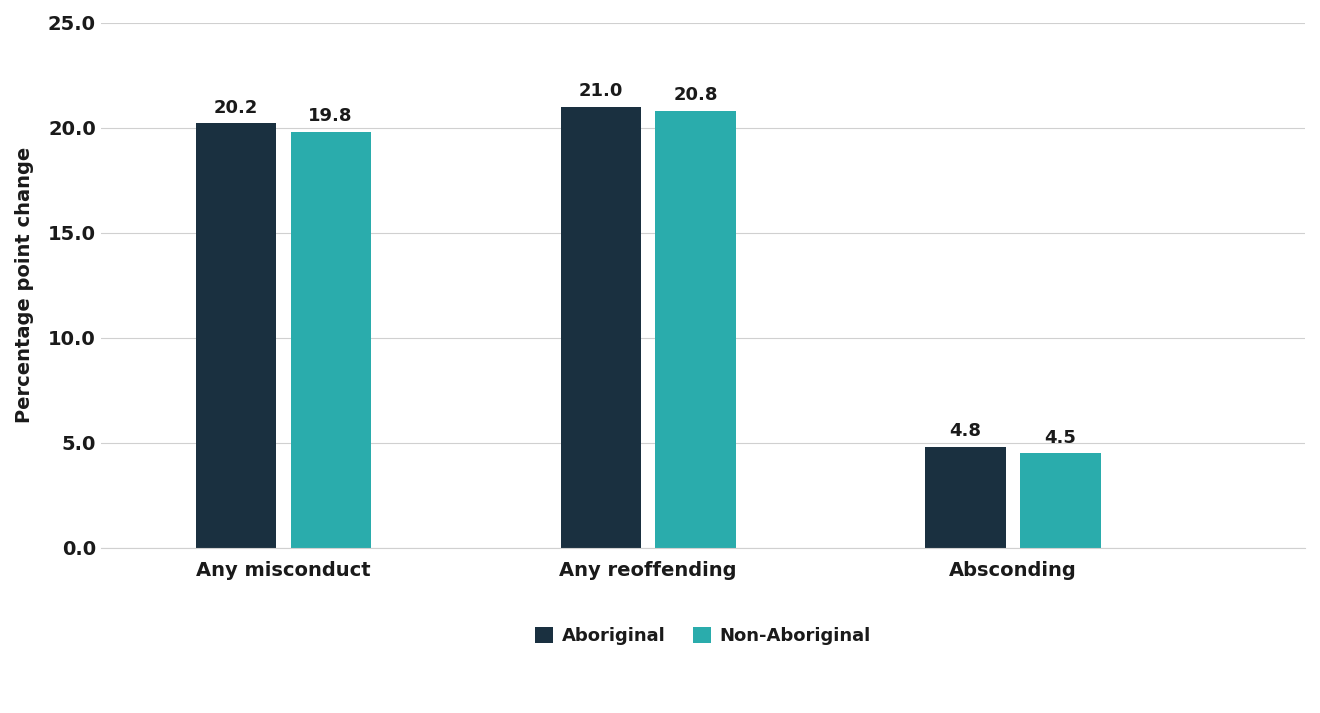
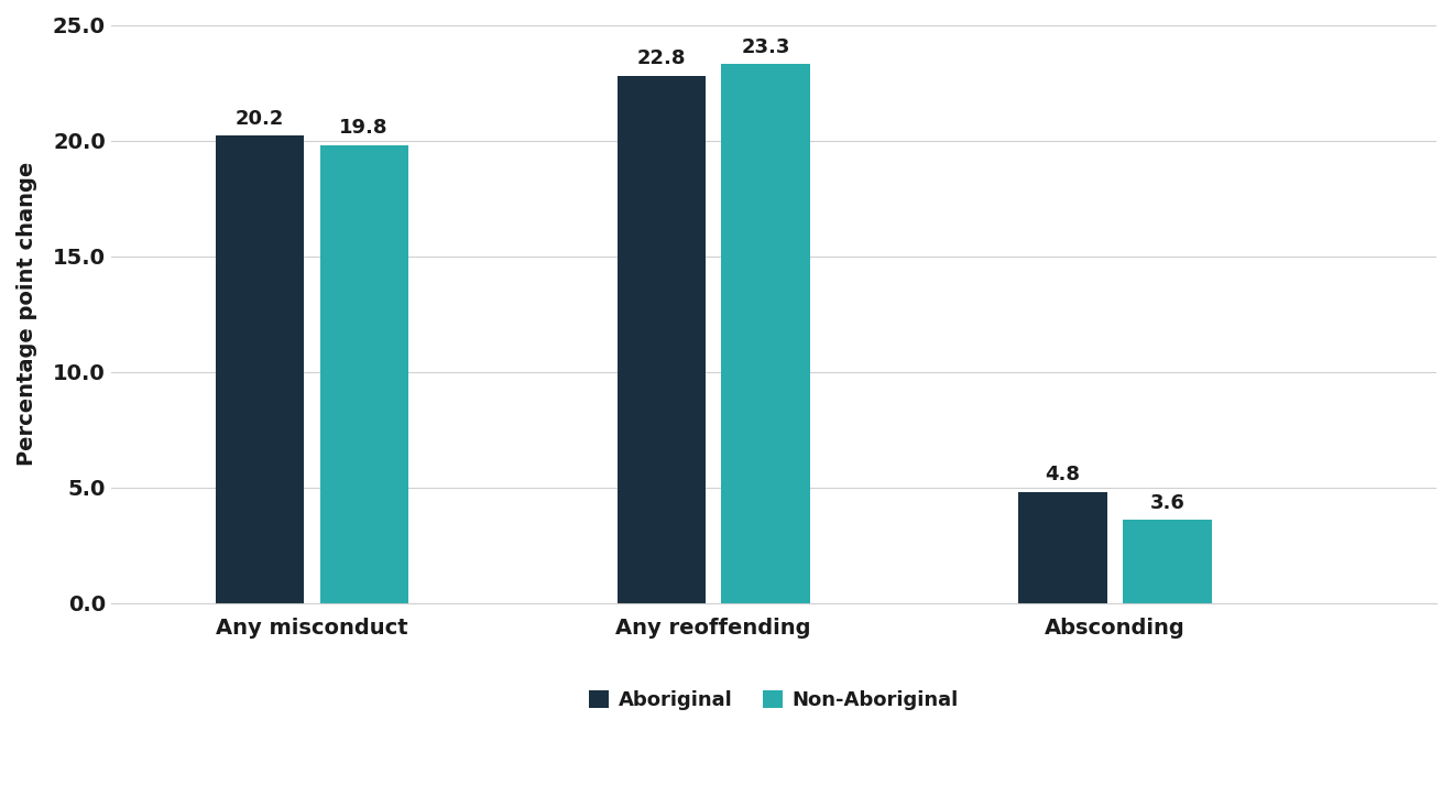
Aboriginal/Any reoffending: 21.0 -> 22.8
Non-Aboriginal/Any reoffending: 20.8 -> 23.3
Non-Aboriginal/Absconding: 4.5 -> 3.6
